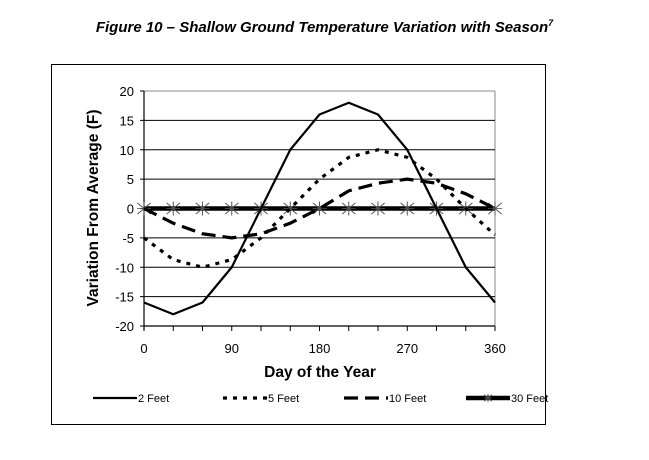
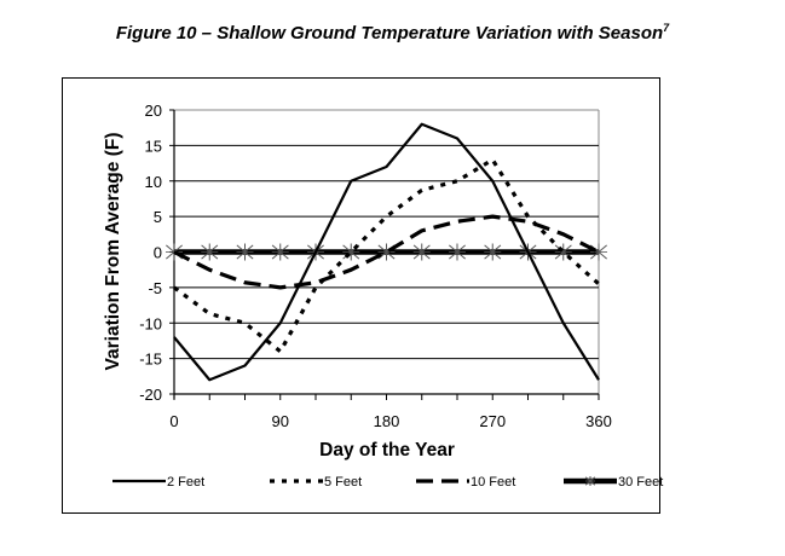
2 Feet/0: -16 -> -12
5 Feet/90: -9 -> -14
2 Feet/180: 16 -> 12
5 Feet/270: 9 -> 13
2 Feet/360: -16 -> -18
